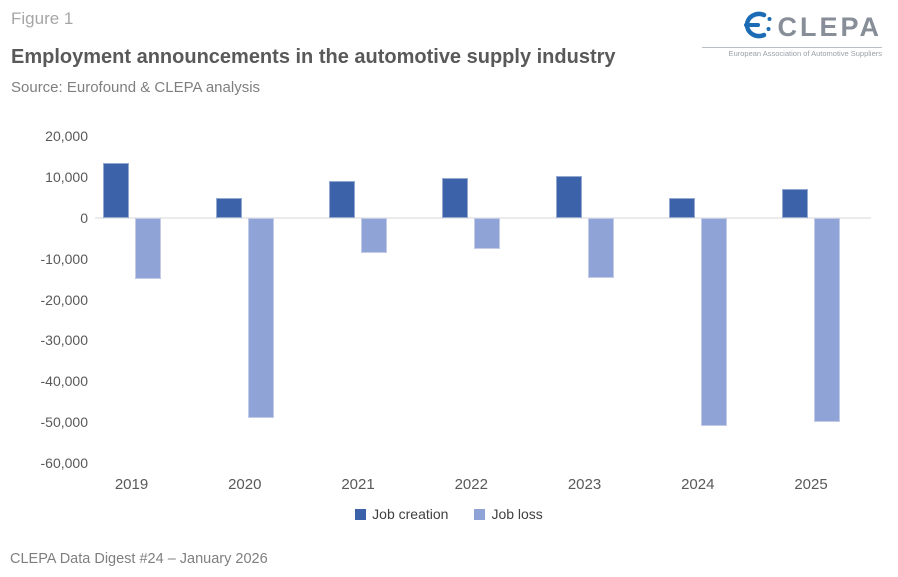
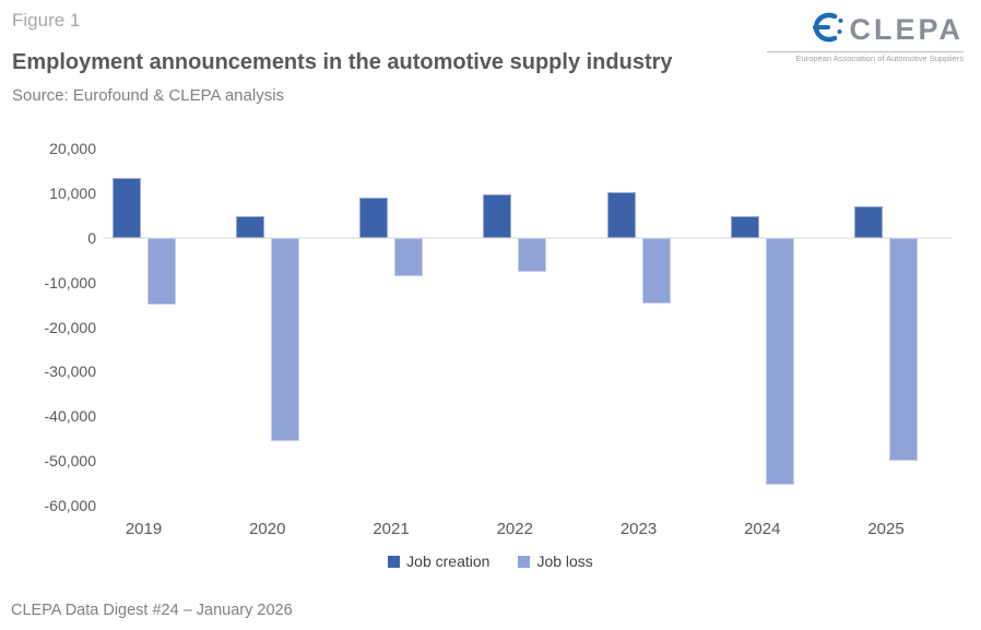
Job loss/2020: -49000 -> -46000
Job loss/2024: -51000 -> -55000
